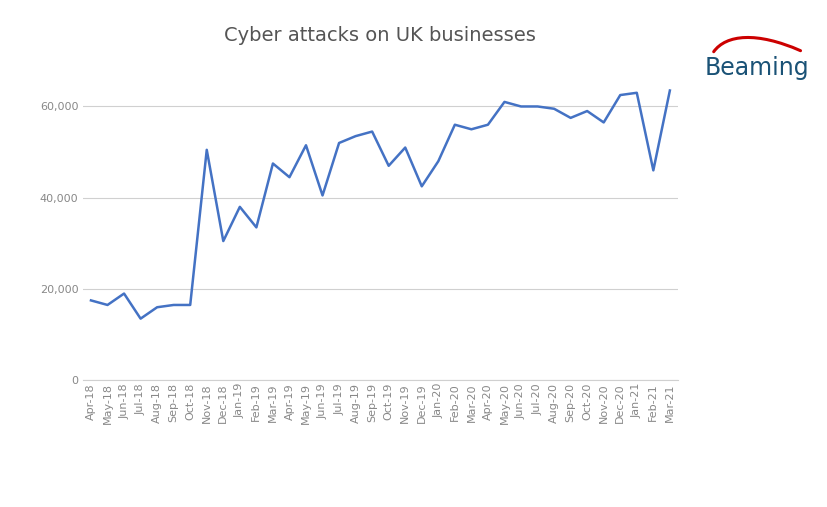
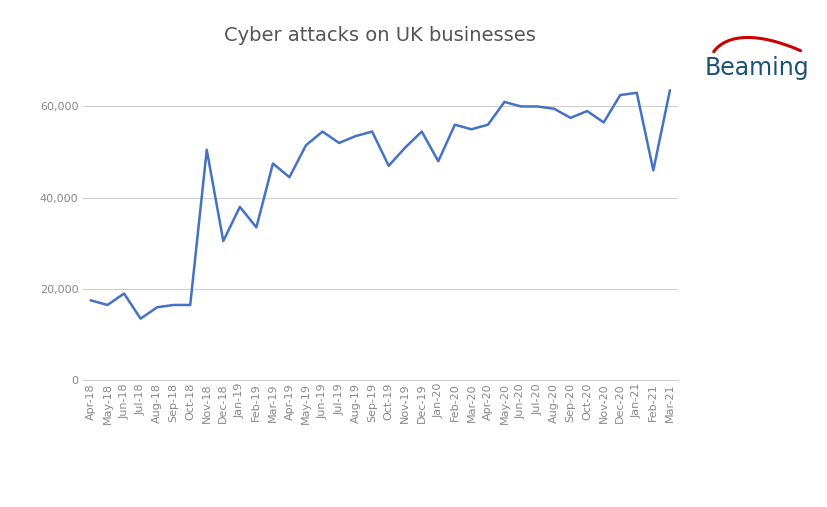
Jun-19: 40,500 -> 54,500
Dec-19: 42,500 -> 54,500
